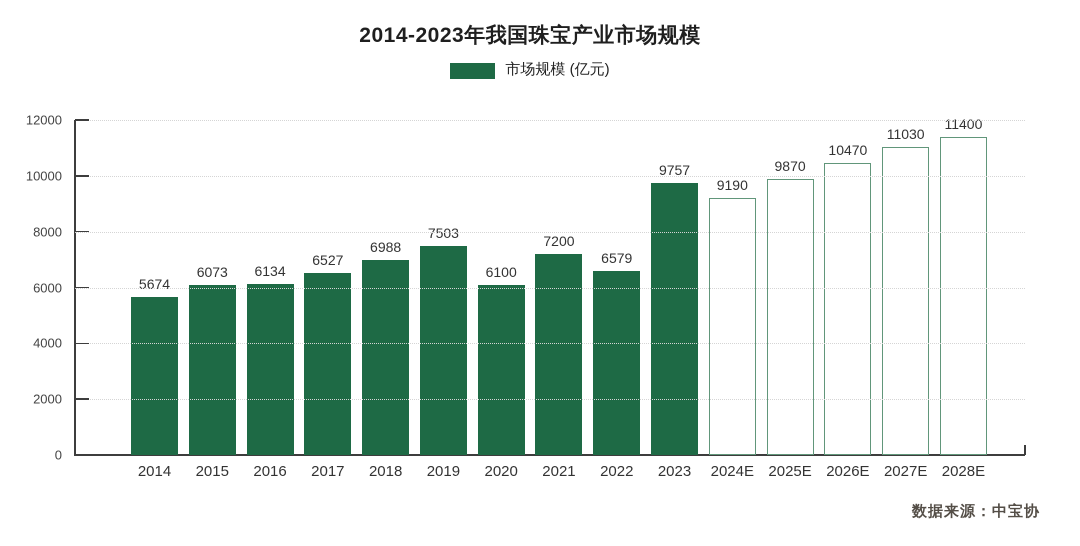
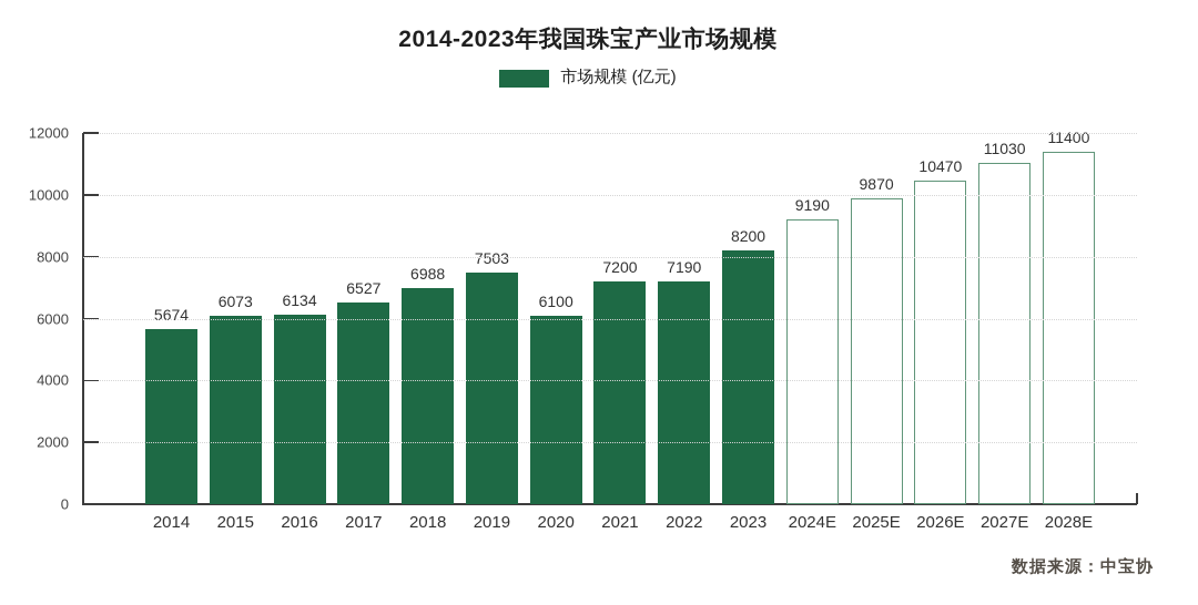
2022: 6579 -> 7190
2023: 9757 -> 8200
